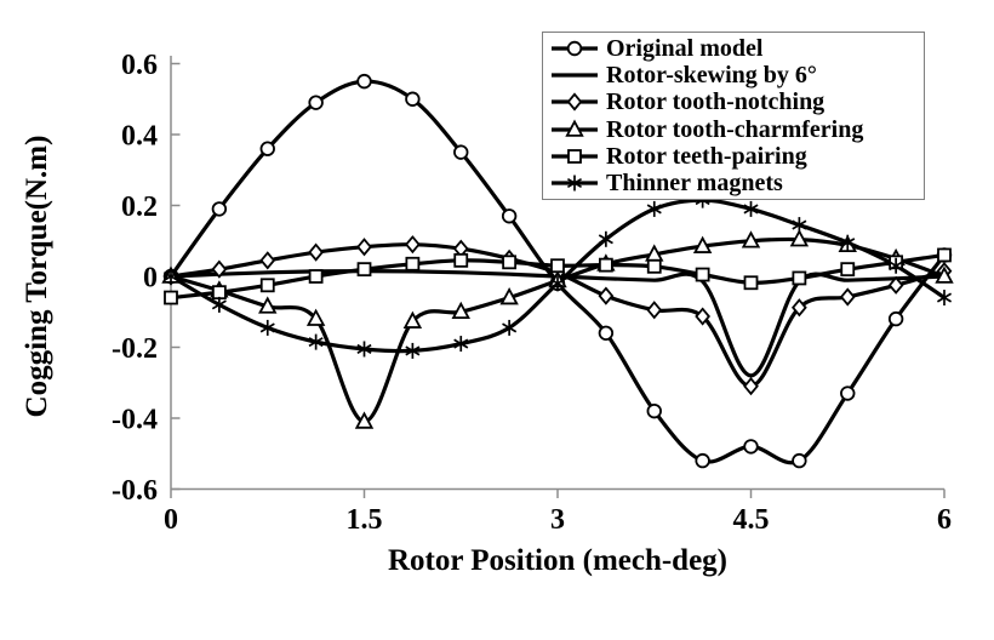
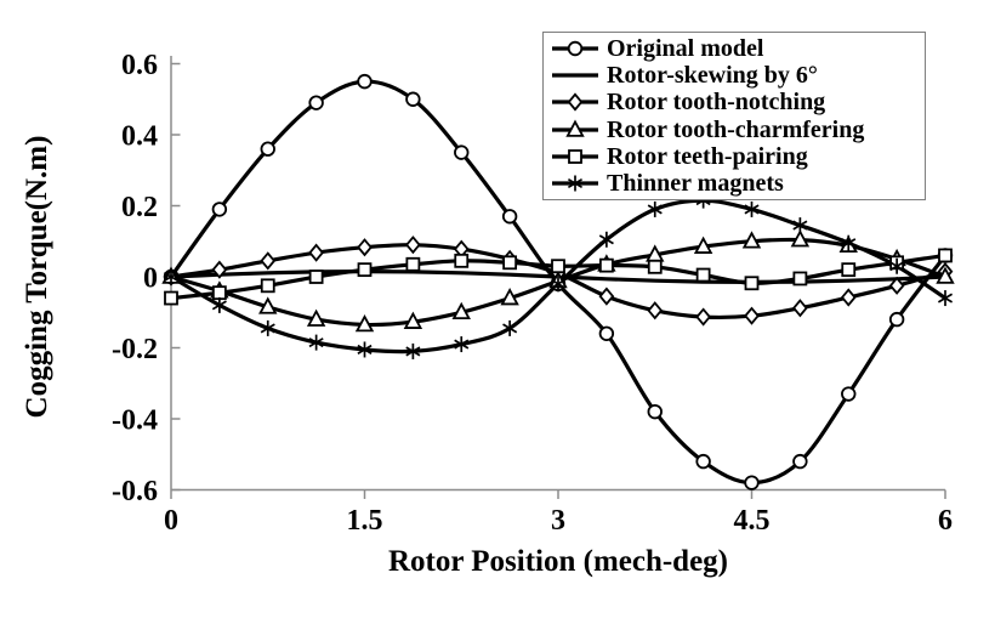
Rotor tooth-charmfering/1.5: -0.41 -> -0.14
Original model/4.5: -0.48 -> -0.58
Rotor-skewing by 6°/4.5: -0.28 -> -0.01
Rotor tooth-notching/4.5: -0.31 -> -0.11
